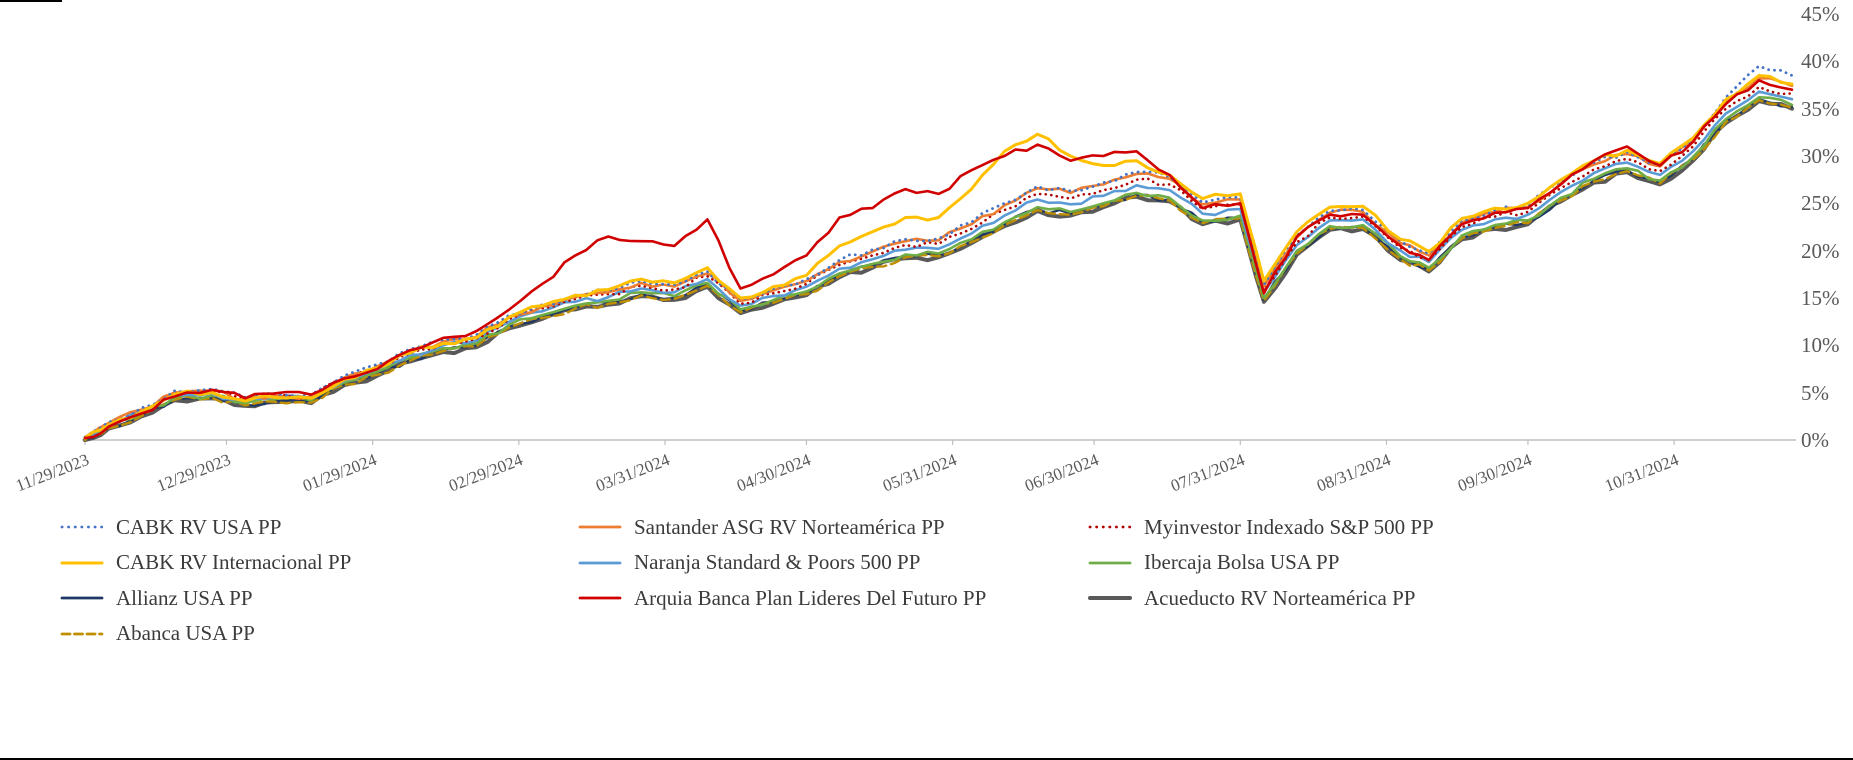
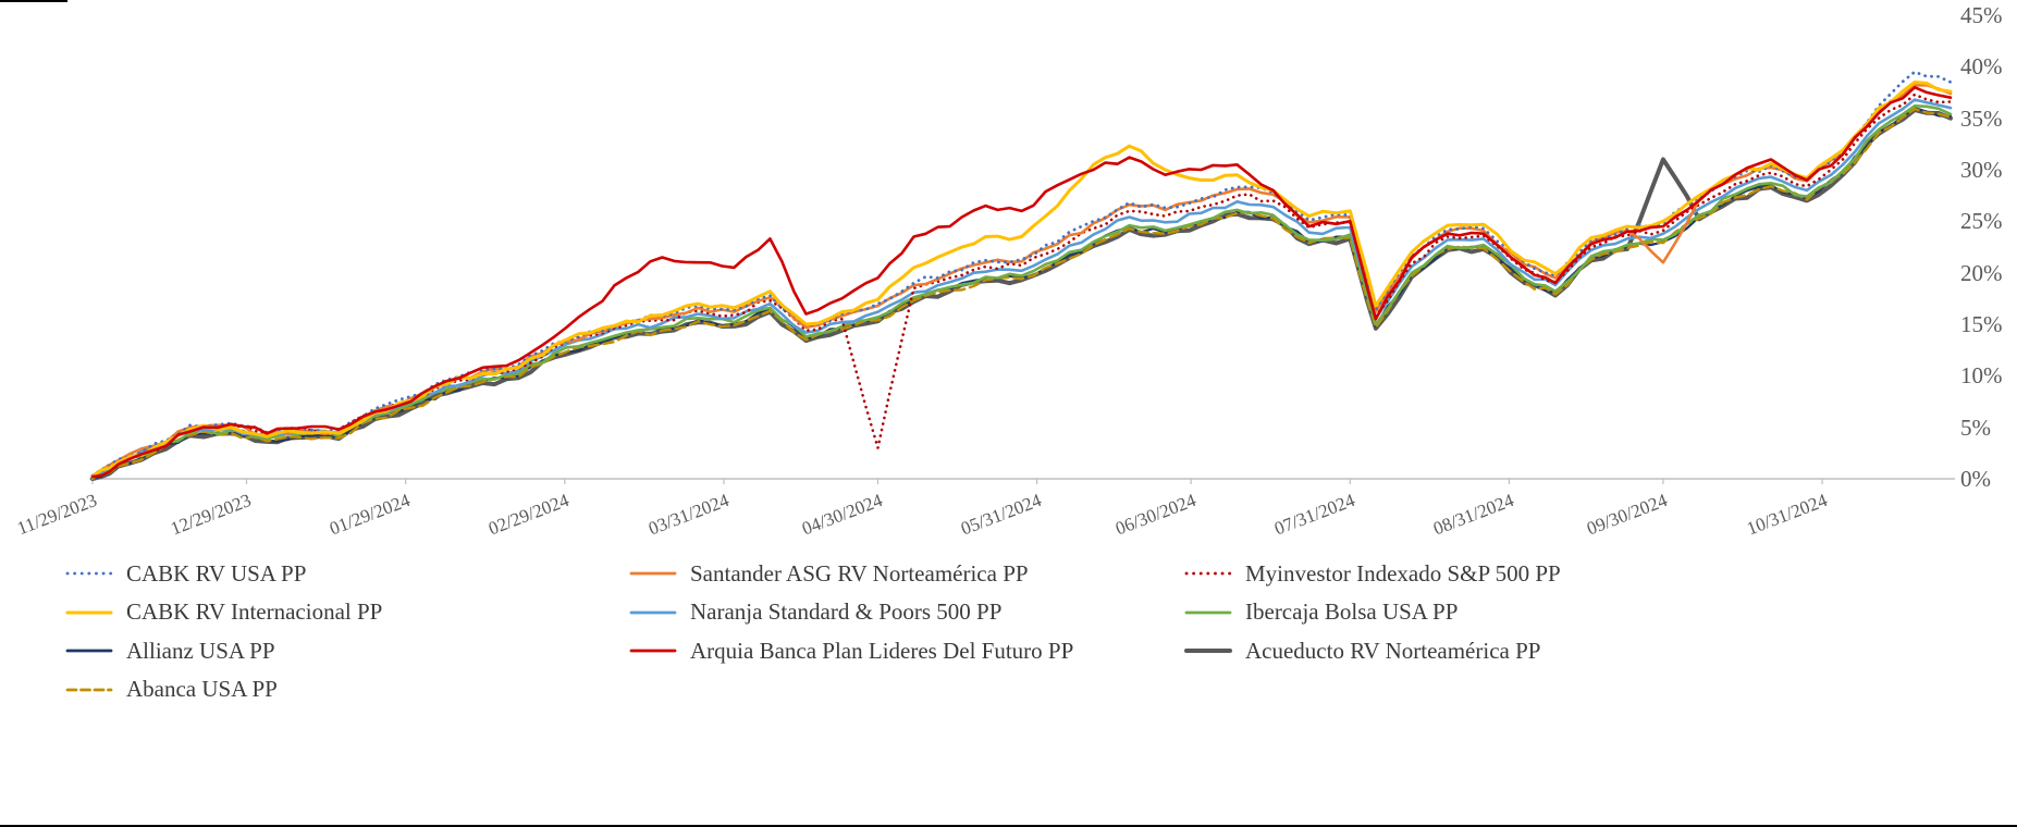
Myinvestor Indexado S&P 500 PP/04/30/2024: 16% -> 3%
Santander ASG RV Norteamérica PP/09/30/2024: 25% -> 21%
Acueducto RV Norteamérica PP/09/30/2024: 23% -> 31%
